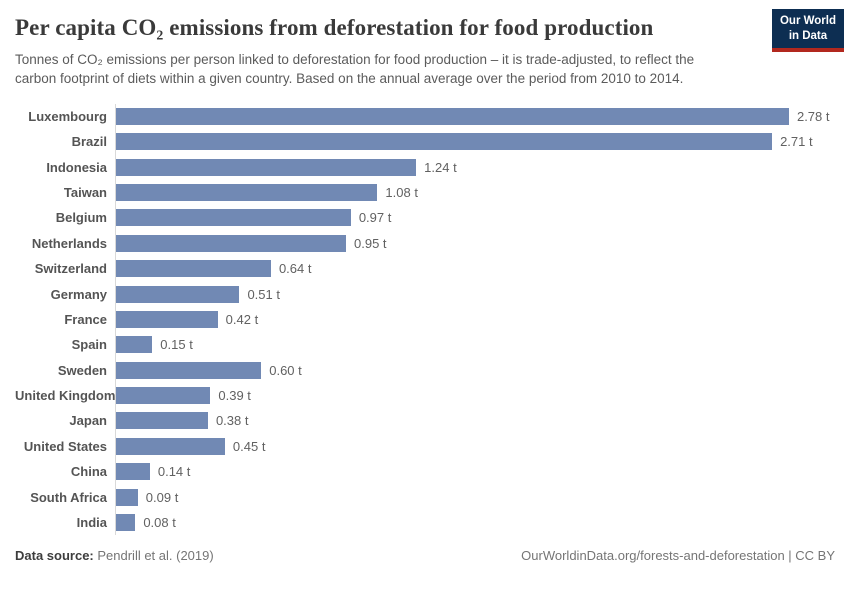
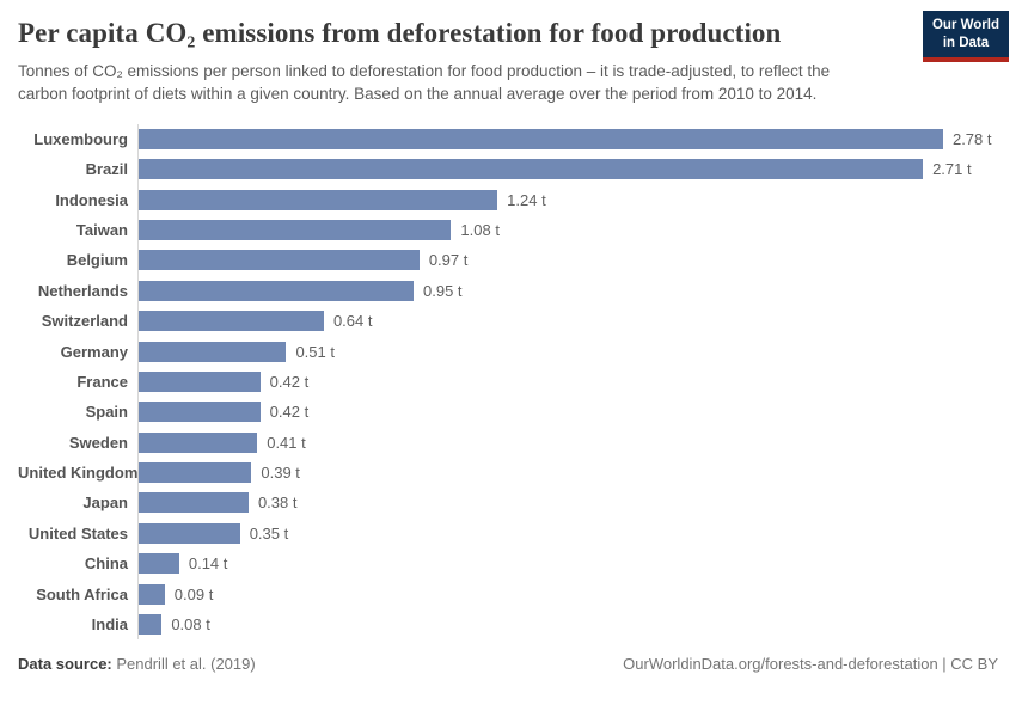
Spain: 0.15 -> 0.42
Sweden: 0.60 -> 0.41
United States: 0.45 -> 0.35
